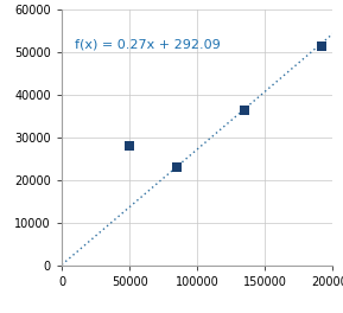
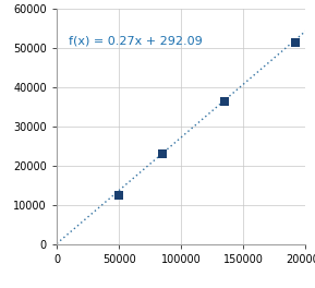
50000: 28000 -> 12500
